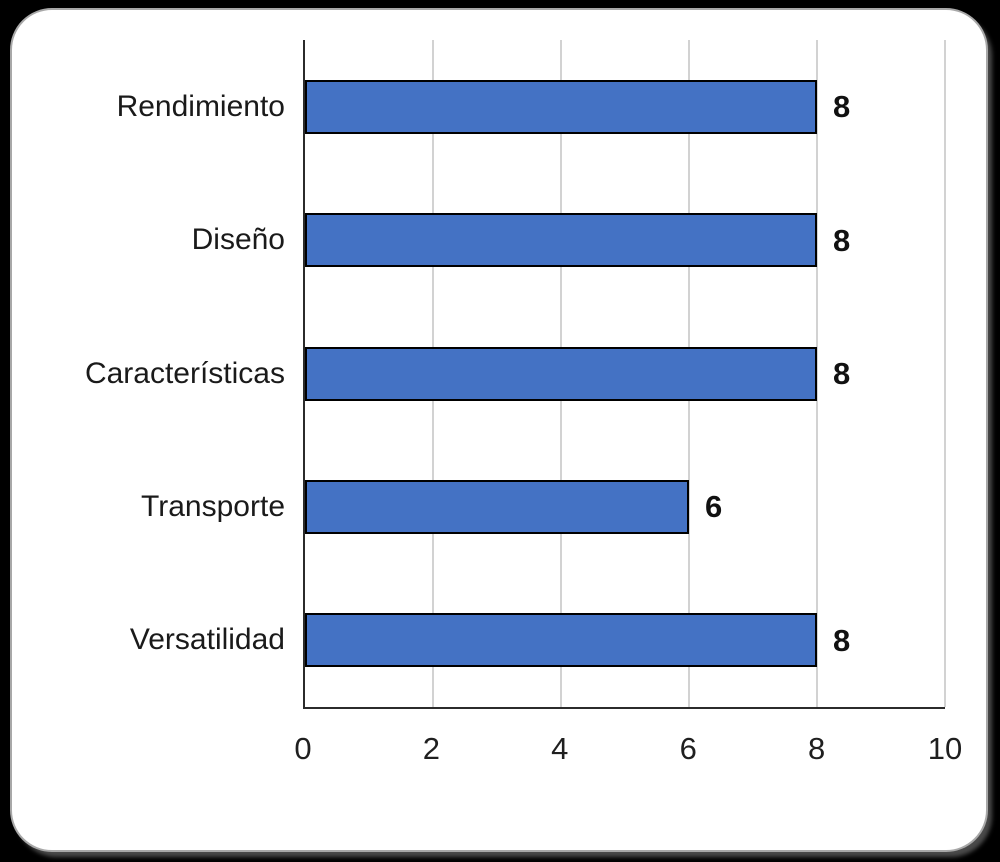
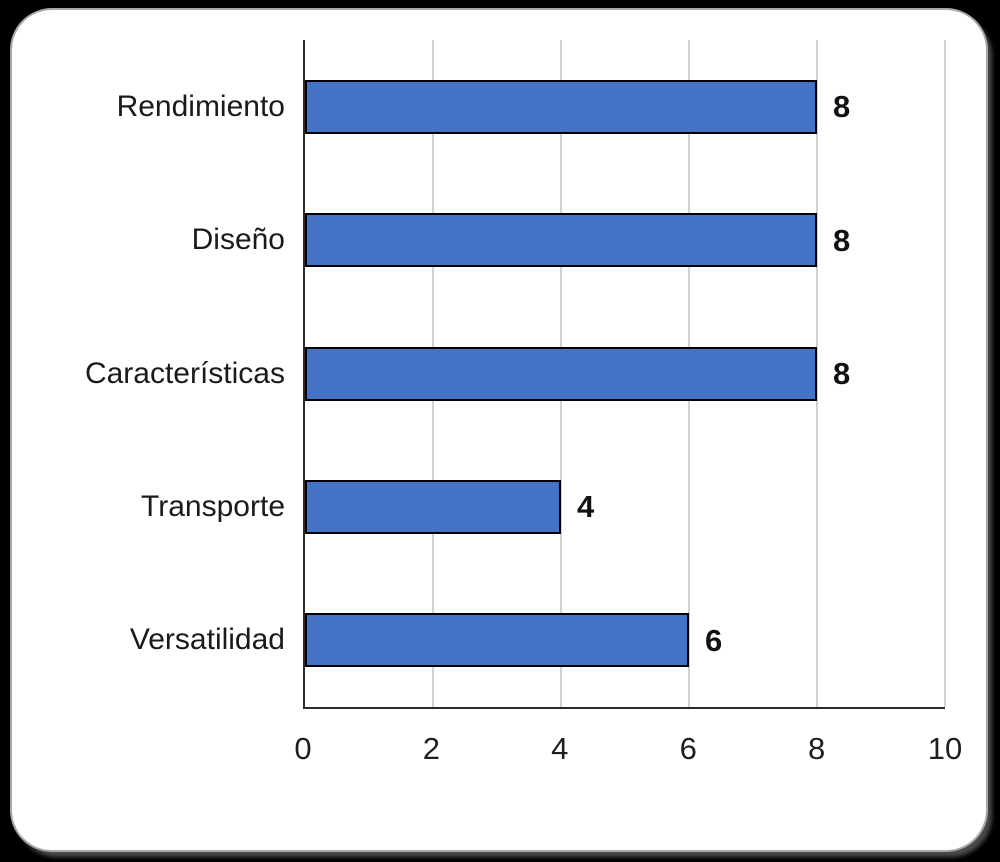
Transporte: 6 -> 4
Versatilidad: 8 -> 6
